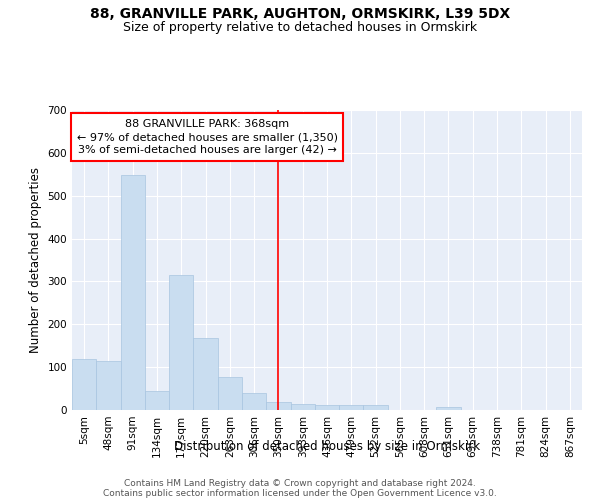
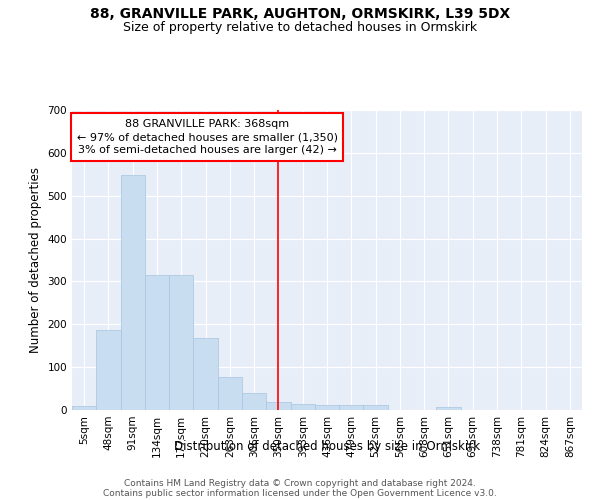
5sqm: 120 -> 10
48sqm: 115 -> 186
134sqm: 45 -> 316
